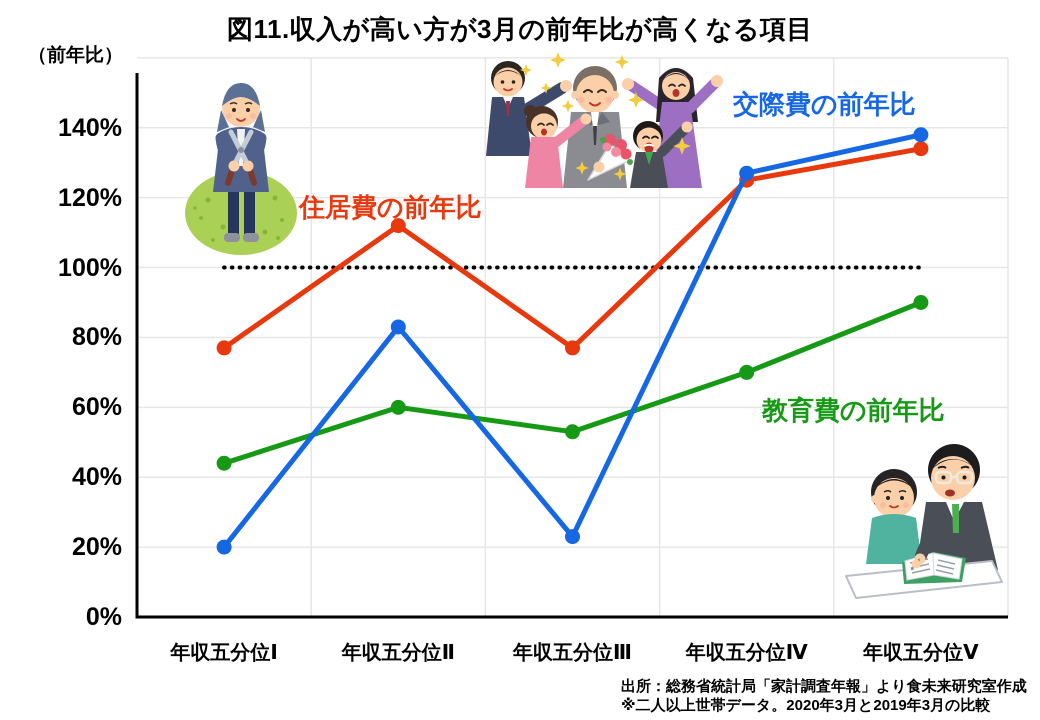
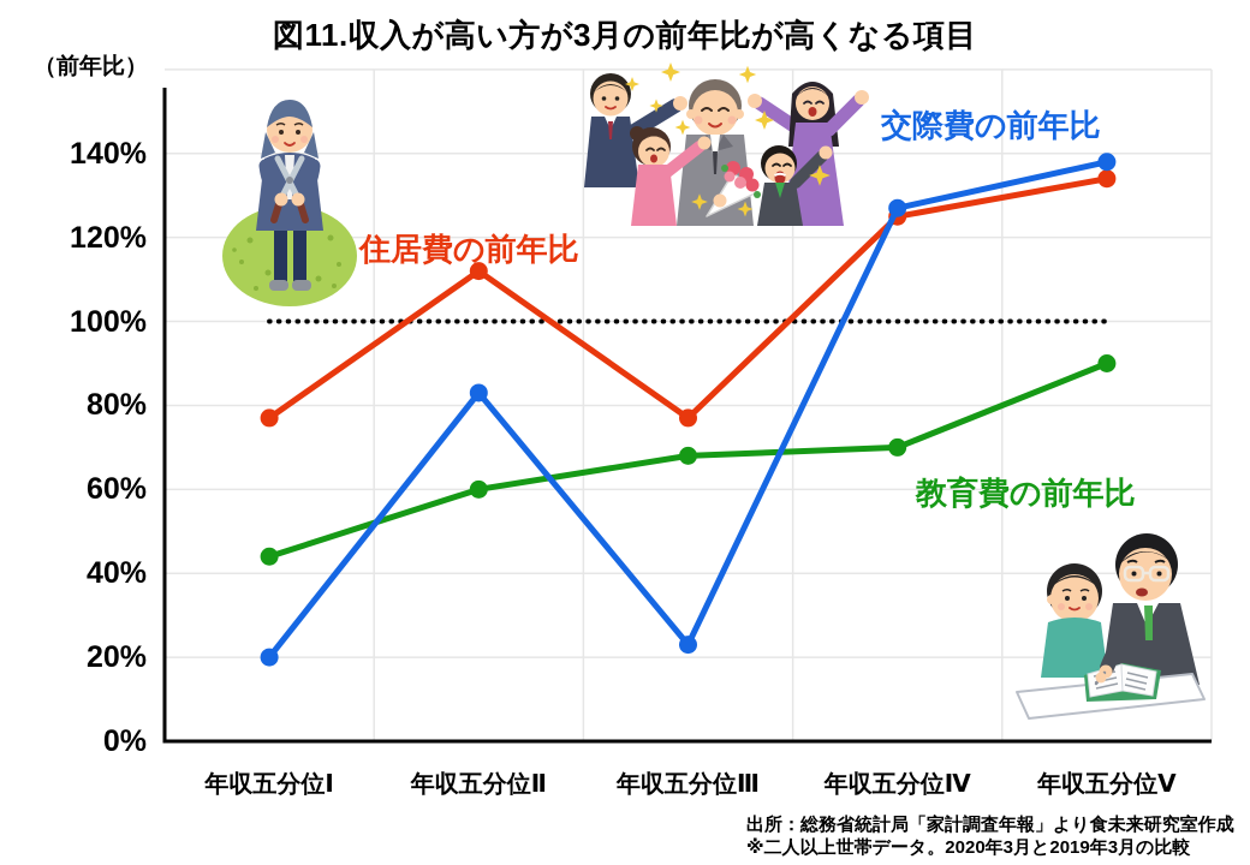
教育費の前年比/年収五分位Ⅲ: 53% -> 68%
